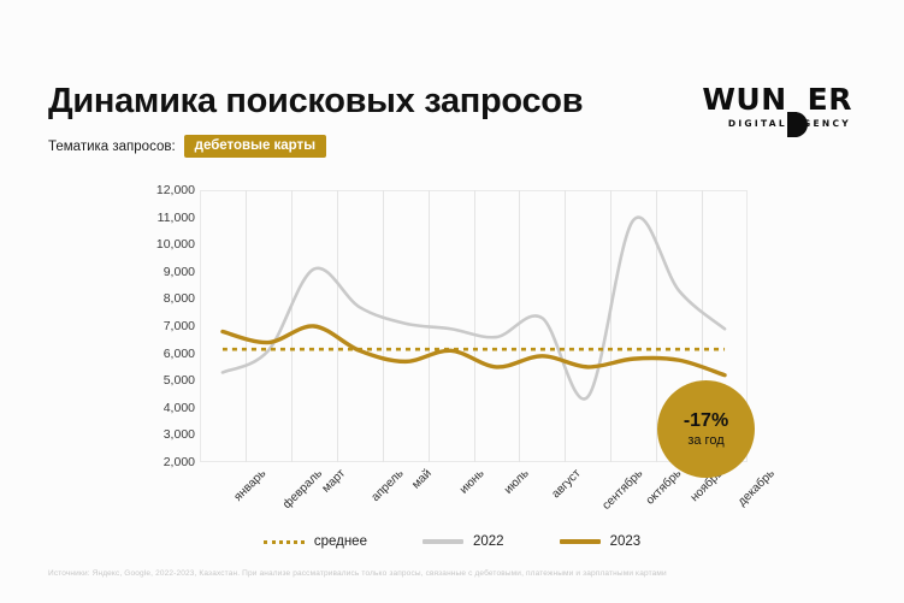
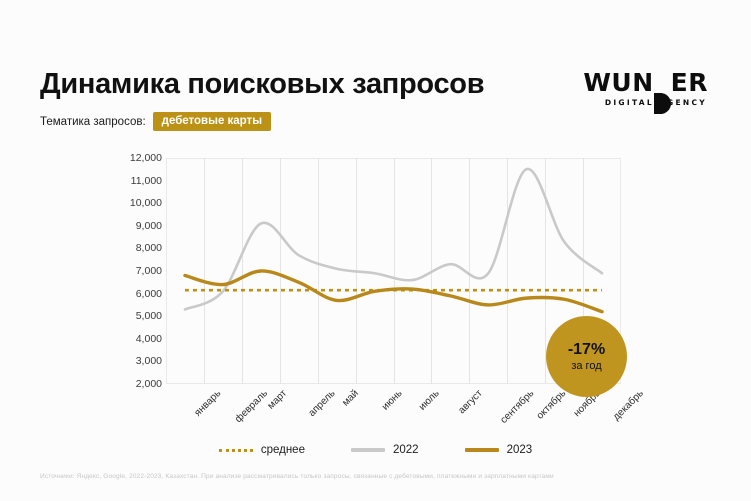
2023/апрель: 6100 -> 6500
2023/июль: 5500 -> 6200
2022/сентябрь: 4400 -> 6900
2022/октябрь: 10900 -> 11500
